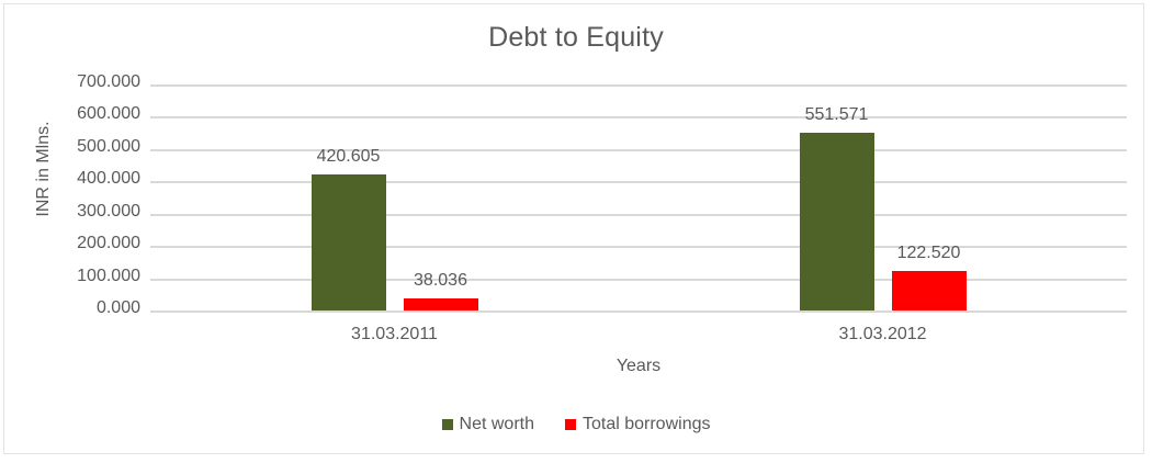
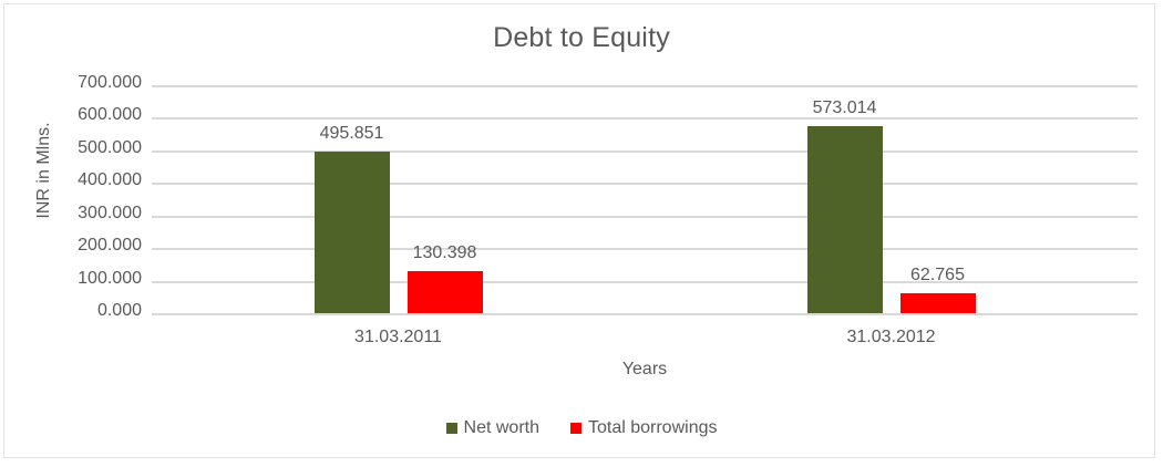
Net worth/31.03.2011: 420.605 -> 495.851
Total borrowings/31.03.2011: 38.036 -> 130.398
Net worth/31.03.2012: 551.571 -> 573.014
Total borrowings/31.03.2012: 122.520 -> 62.765
